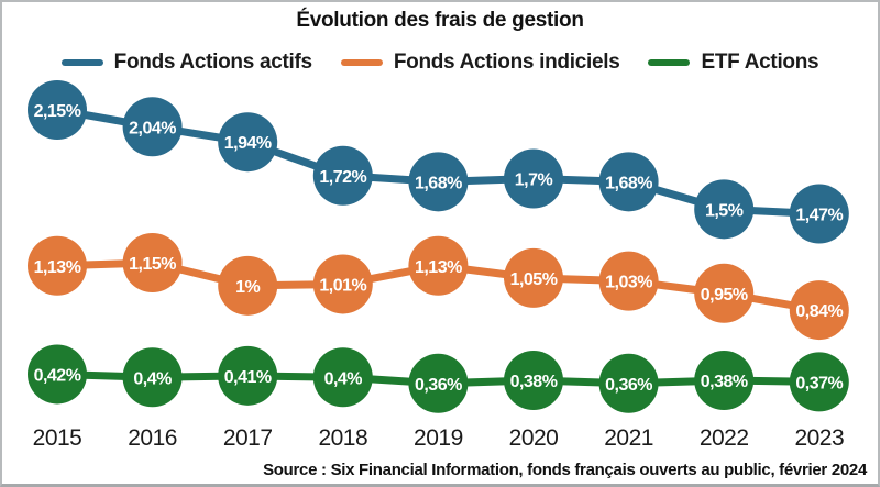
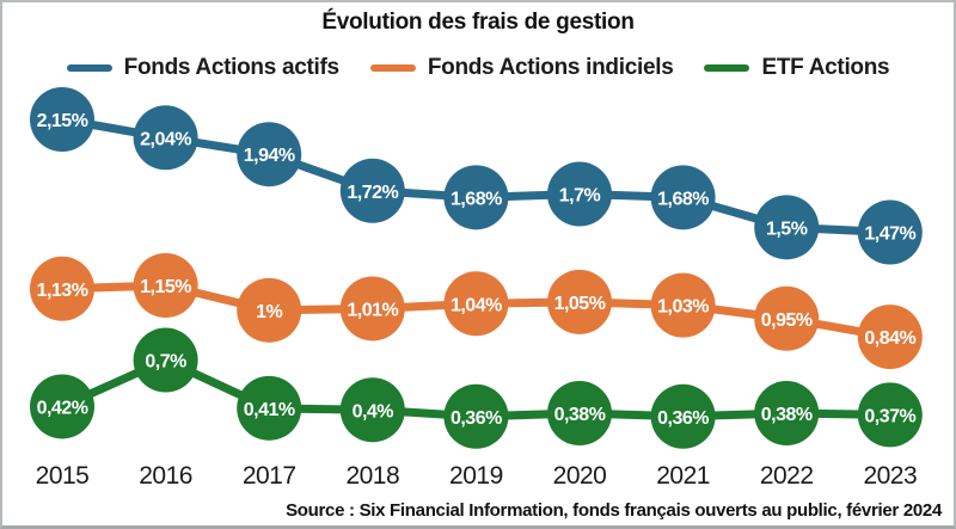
ETF Actions/2016: 0,4% -> 0,7%
Fonds Actions indiciels/2019: 1,13% -> 1,04%
